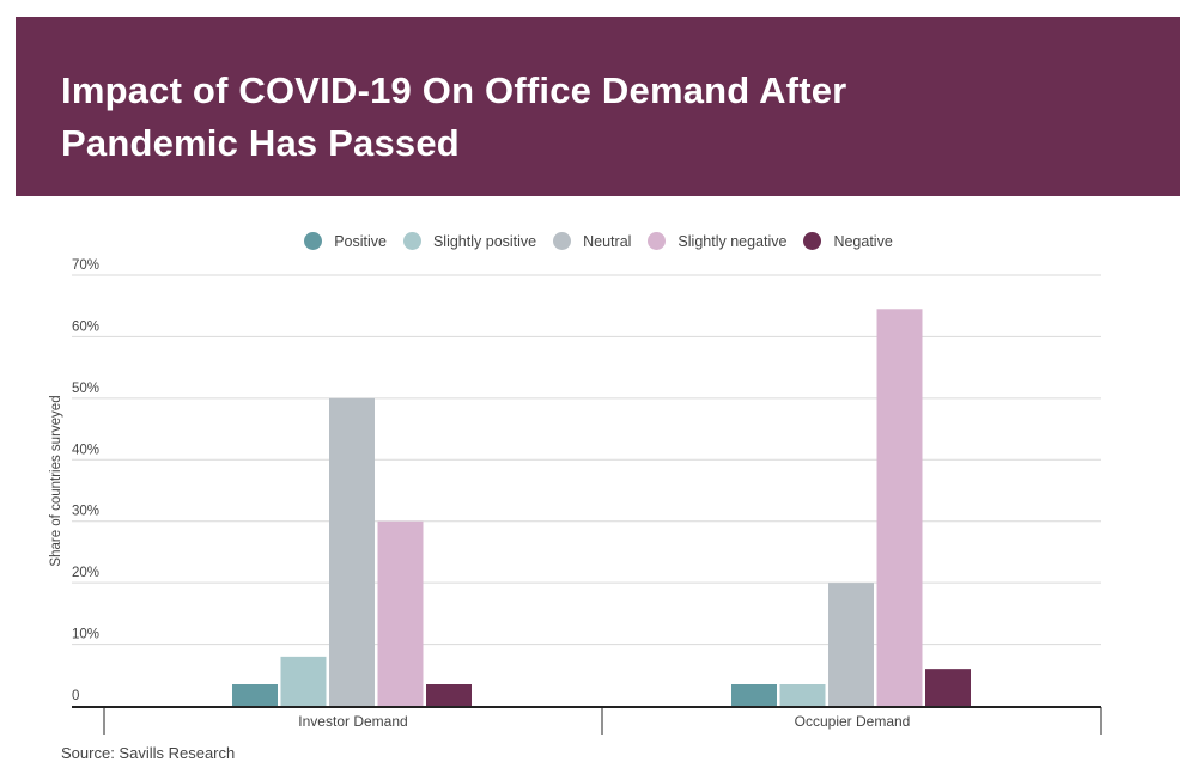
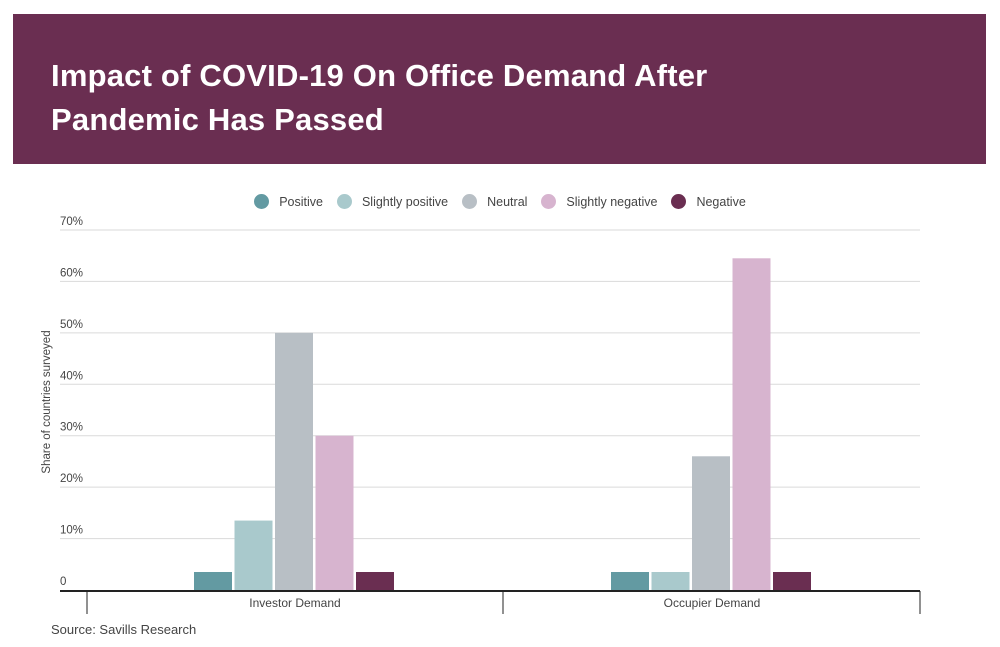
Slightly positive/Investor Demand: 8% -> 14%
Neutral/Occupier Demand: 20% -> 26%
Negative/Occupier Demand: 6% -> 4%
